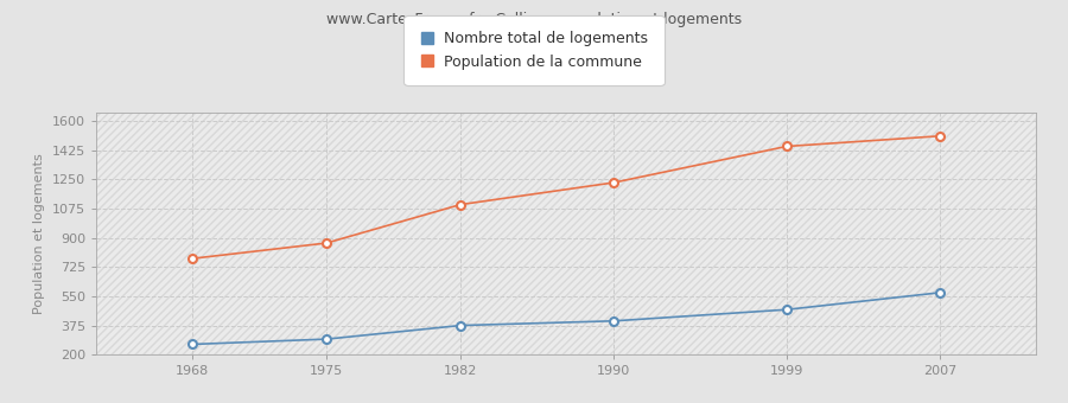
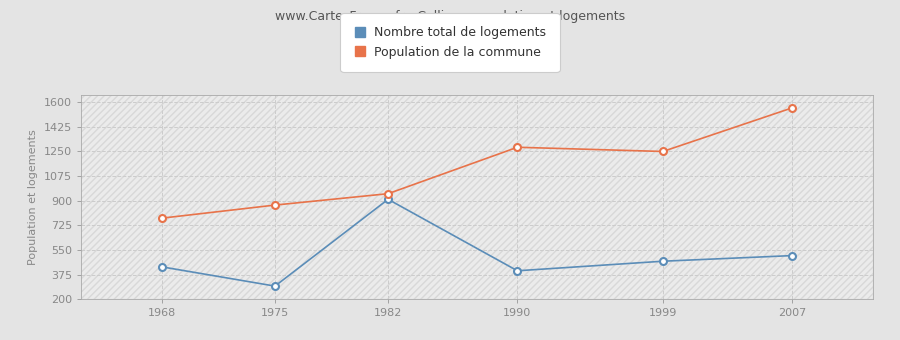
Nombre total de logements/1968: 260 -> 430
Nombre total de logements/1982: 380 -> 910
Population de la commune/1982: 1100 -> 950
Population de la commune/1990: 1230 -> 1280
Population de la commune/1999: 1450 -> 1250
Nombre total de logements/2007: 570 -> 510
Population de la commune/2007: 1510 -> 1560
